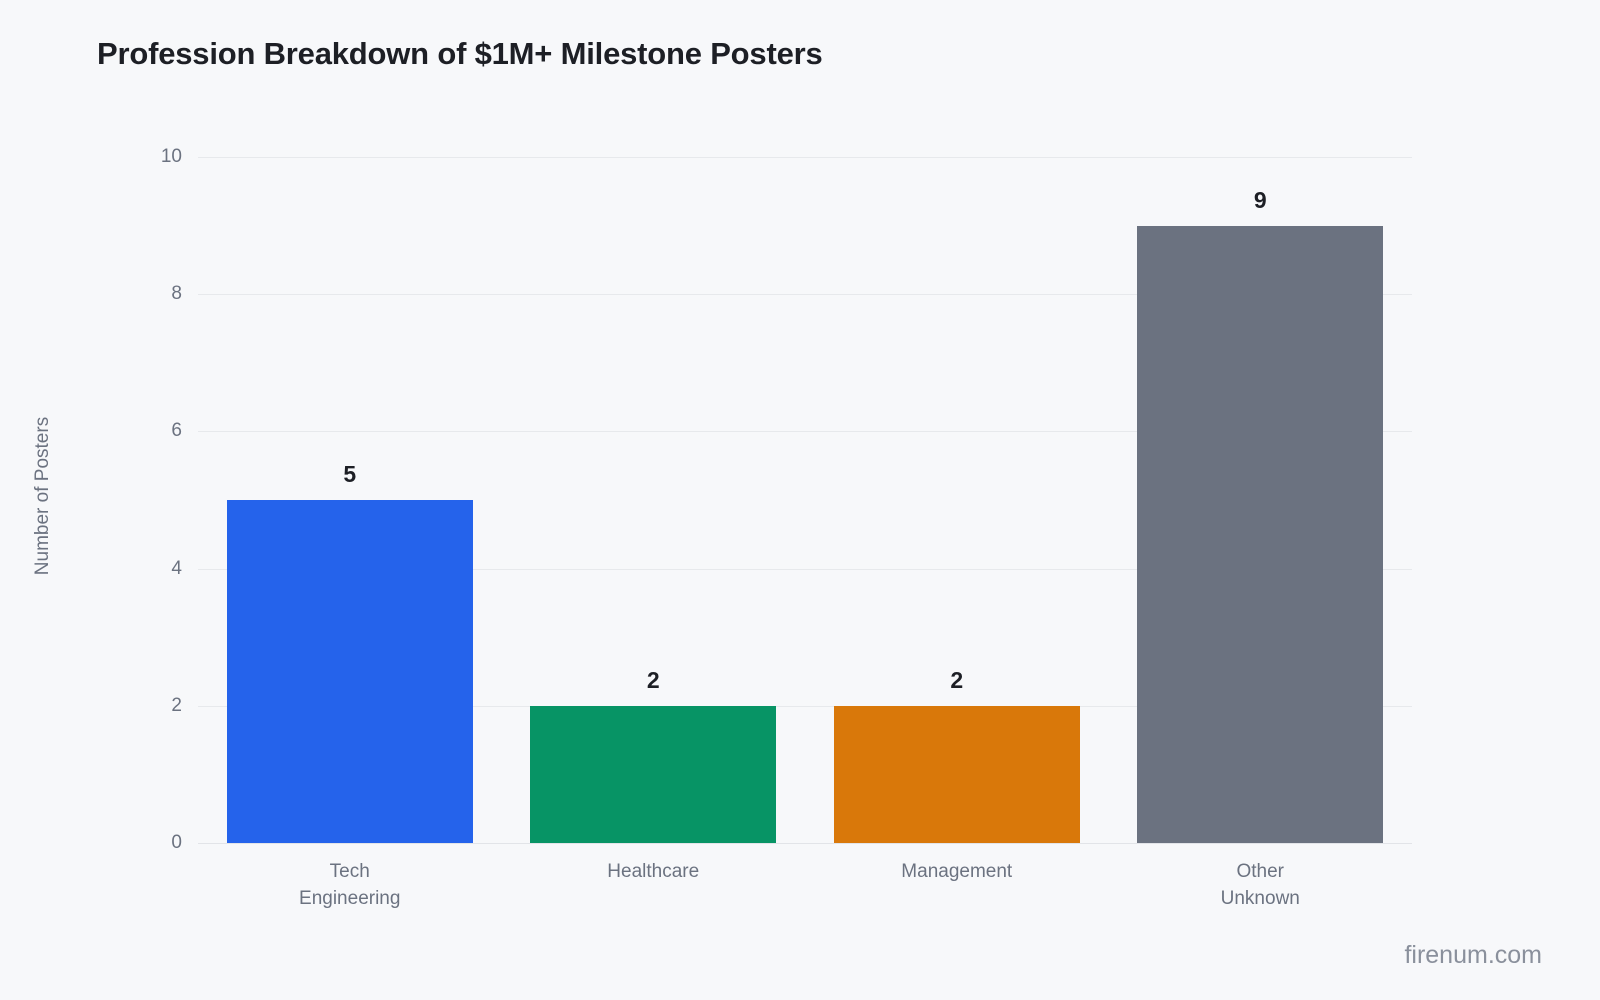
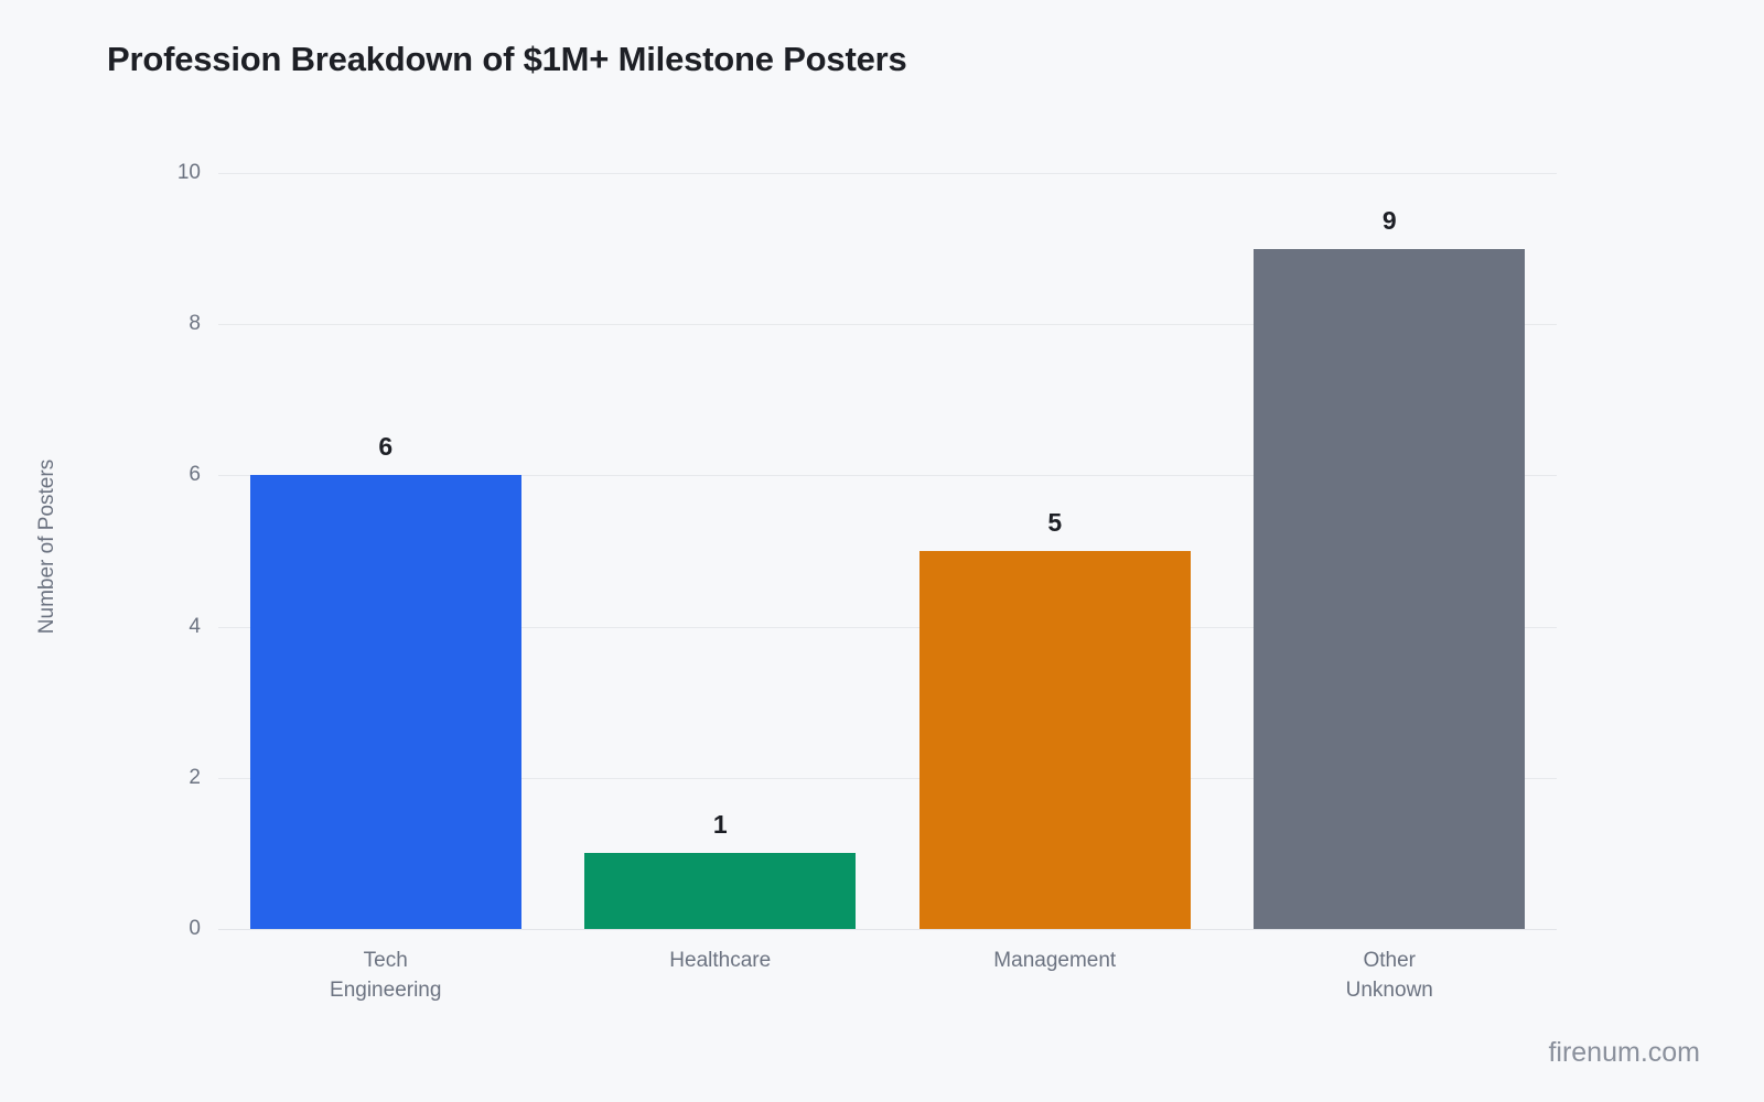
Tech Engineering: 5 -> 6
Healthcare: 2 -> 1
Management: 2 -> 5
